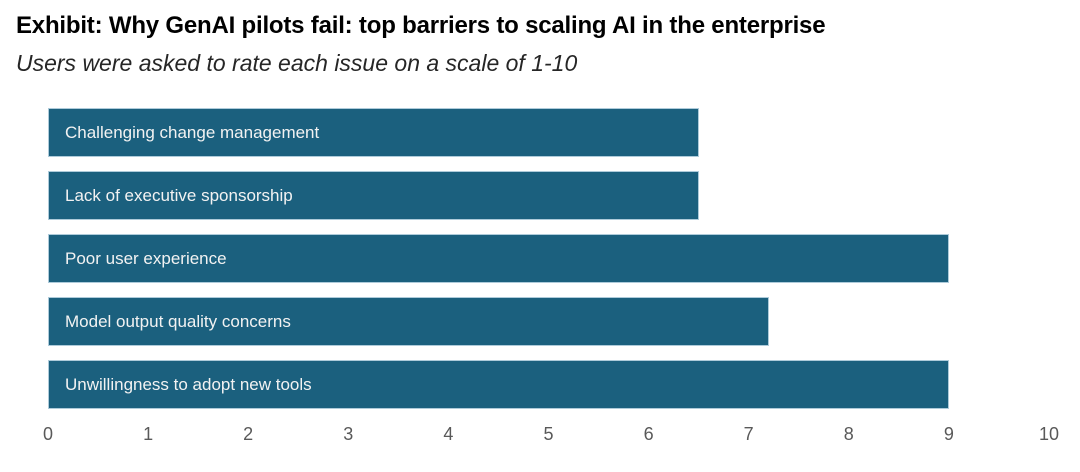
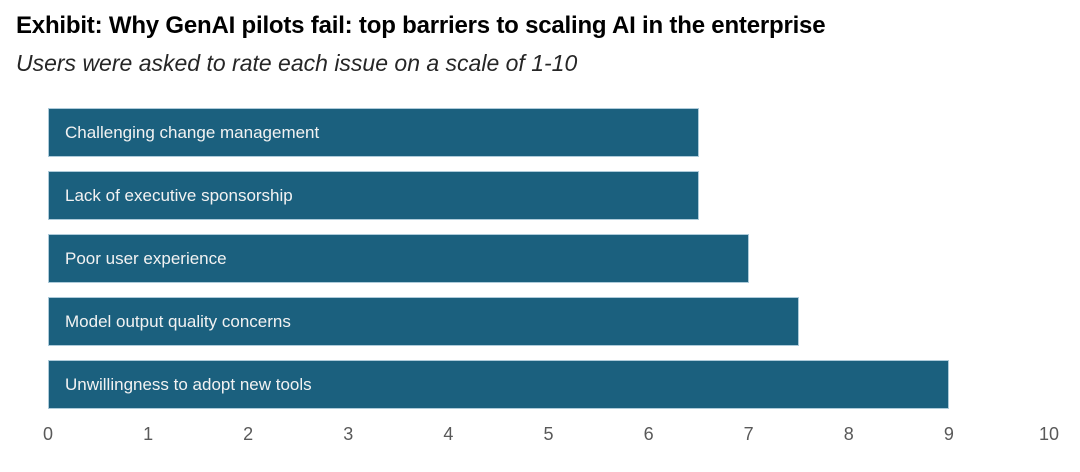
Poor user experience: 9.0 -> 7.0
Model output quality concerns: 7.2 -> 7.5
